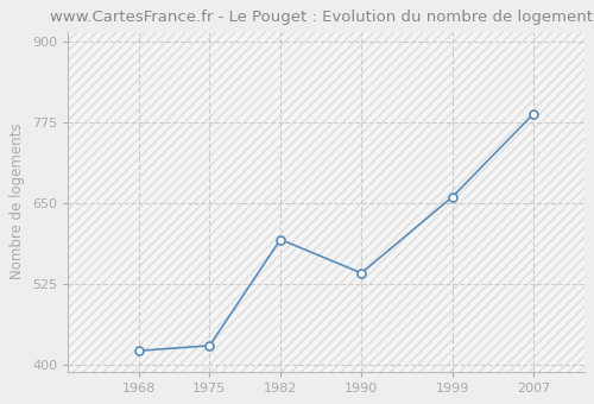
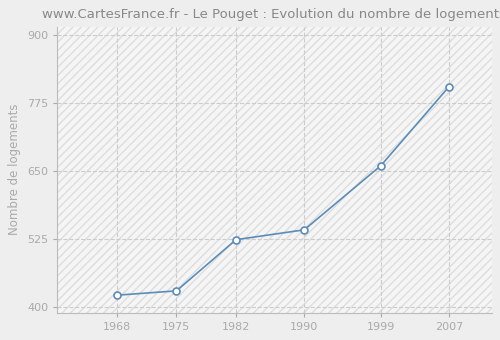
1982: 594 -> 524
2007: 788 -> 805
